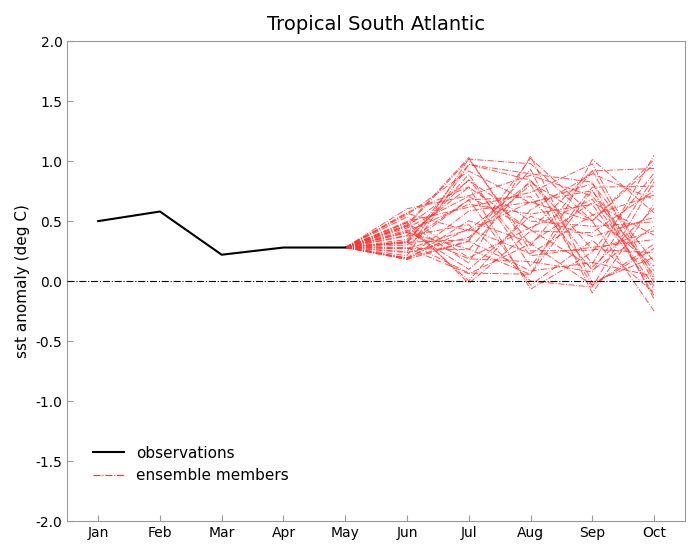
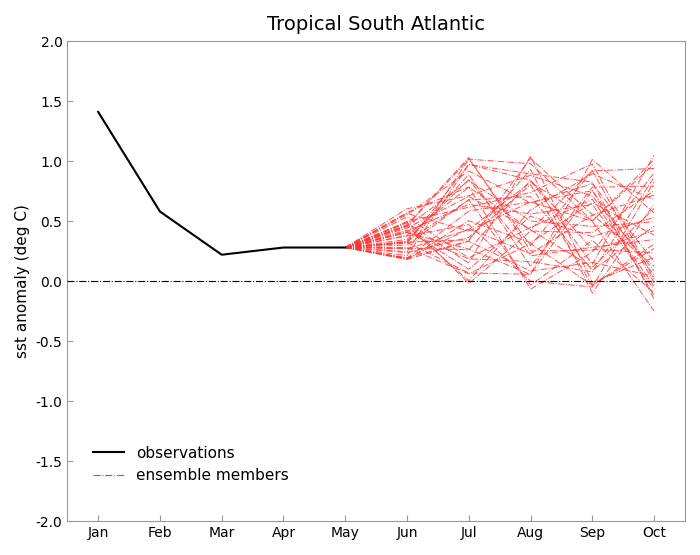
observations/Jan: 0.50 -> 1.41
